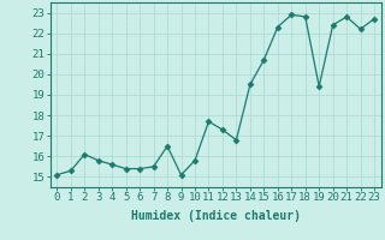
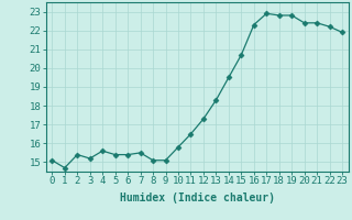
1: 15.3 -> 14.7
2: 16.1 -> 15.4
3: 15.8 -> 15.2
8: 16.5 -> 15.1
11: 17.7 -> 16.5
13: 16.8 -> 18.3
19: 19.4 -> 22.8
21: 22.8 -> 22.4
23: 22.7 -> 21.9
